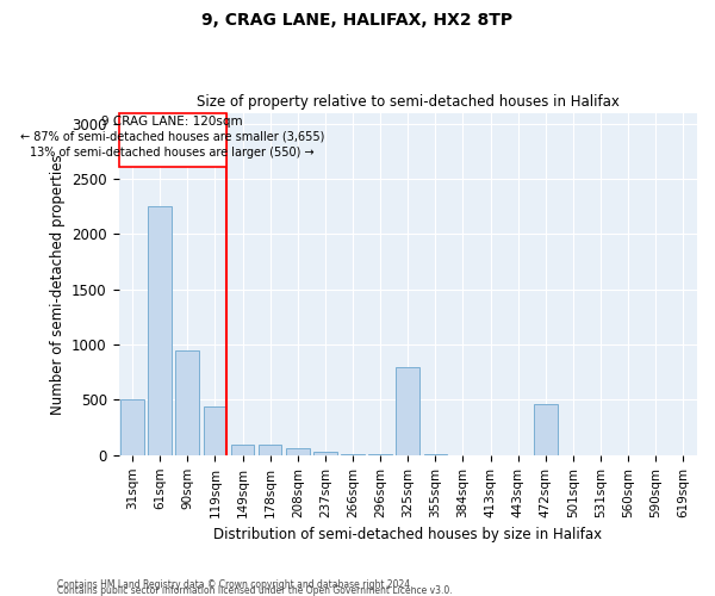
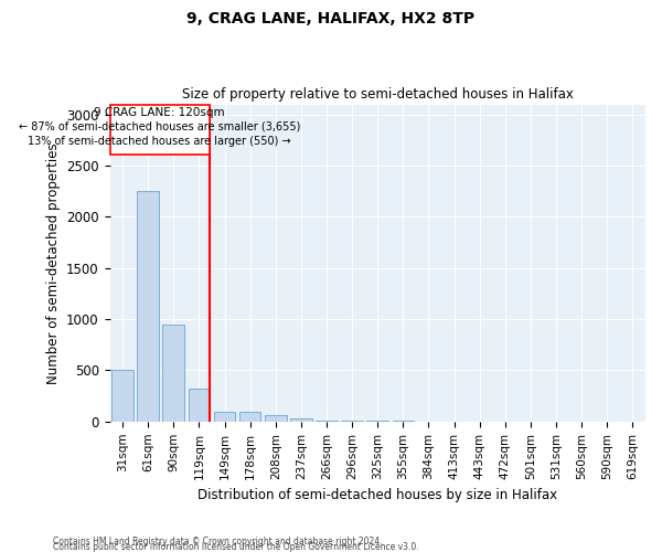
119sqm: 440 -> 320
325sqm: 800 -> 0
472sqm: 460 -> 0
